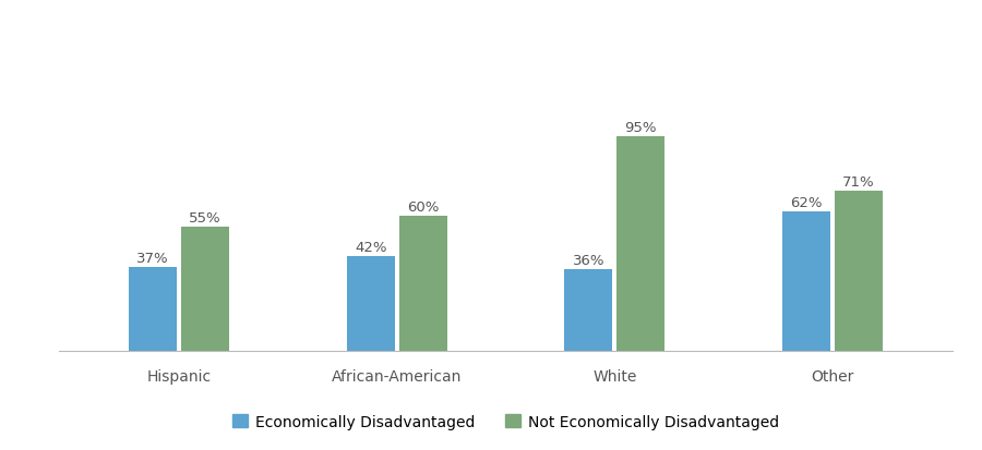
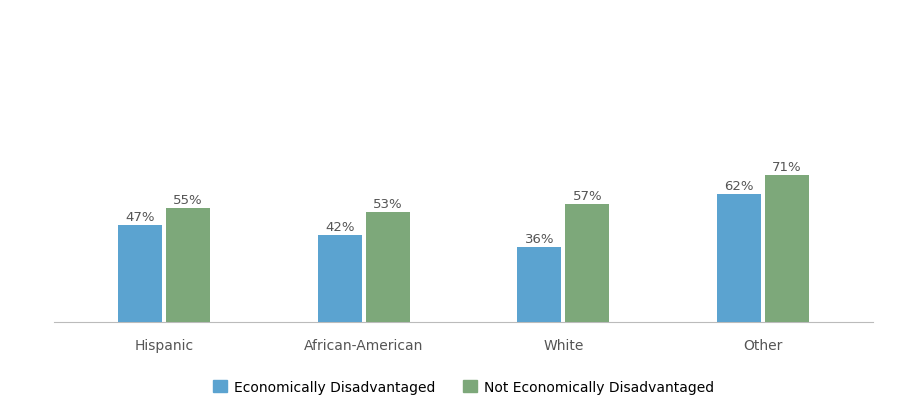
Economically Disadvantaged/Hispanic: 37% -> 47%
Not Economically Disadvantaged/African-American: 60% -> 53%
Not Economically Disadvantaged/White: 95% -> 57%
